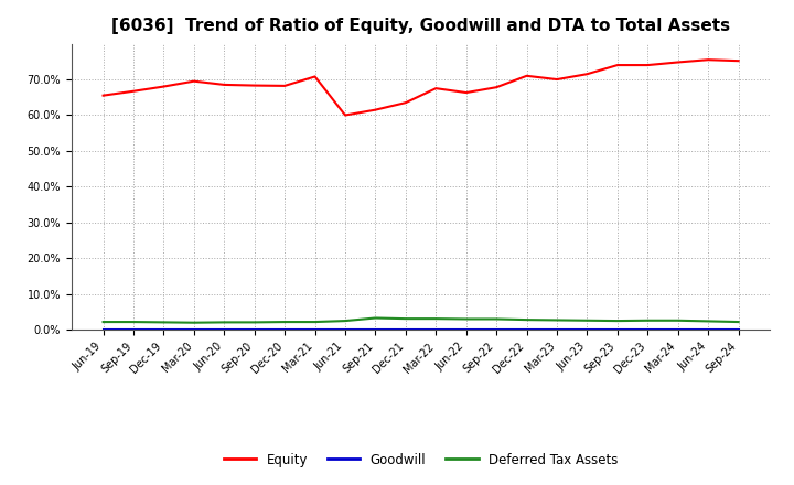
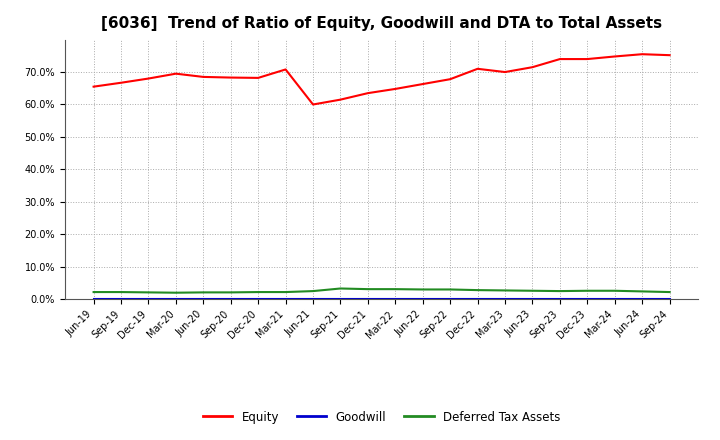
Equity/Mar-22: 67.5% -> 64.8%
